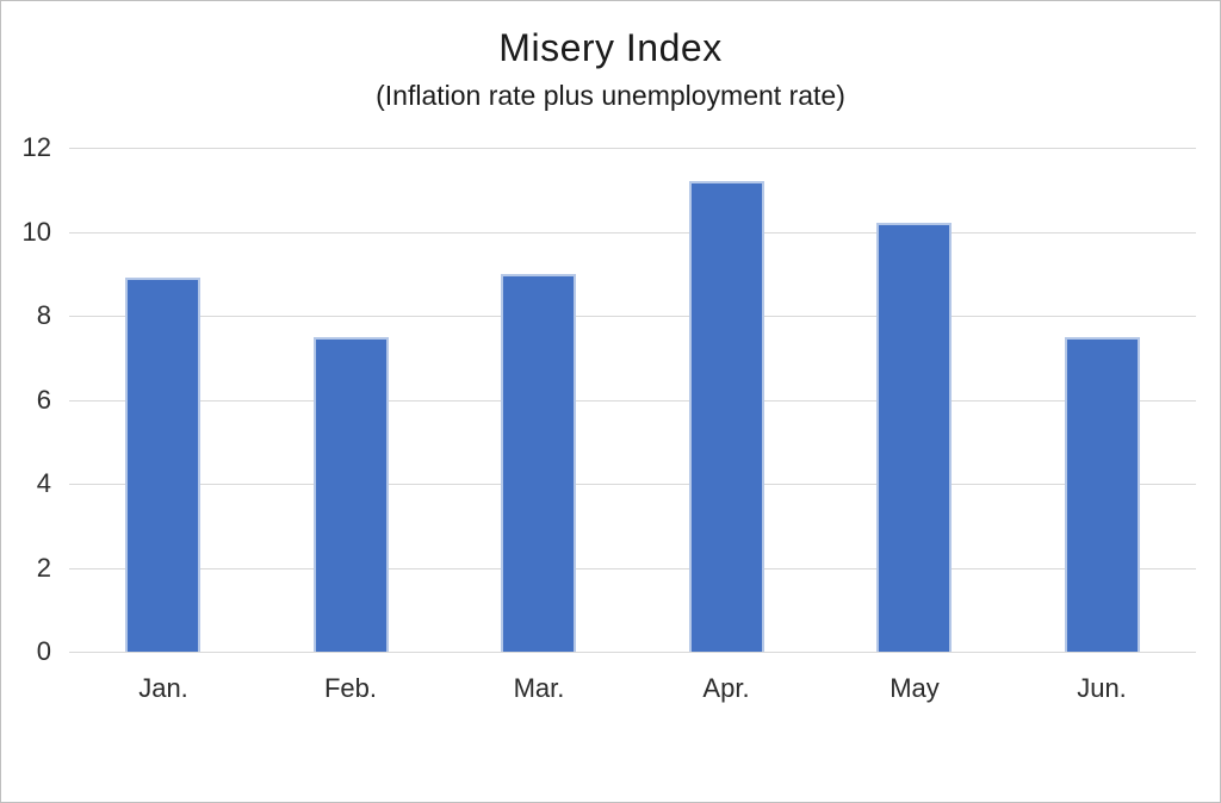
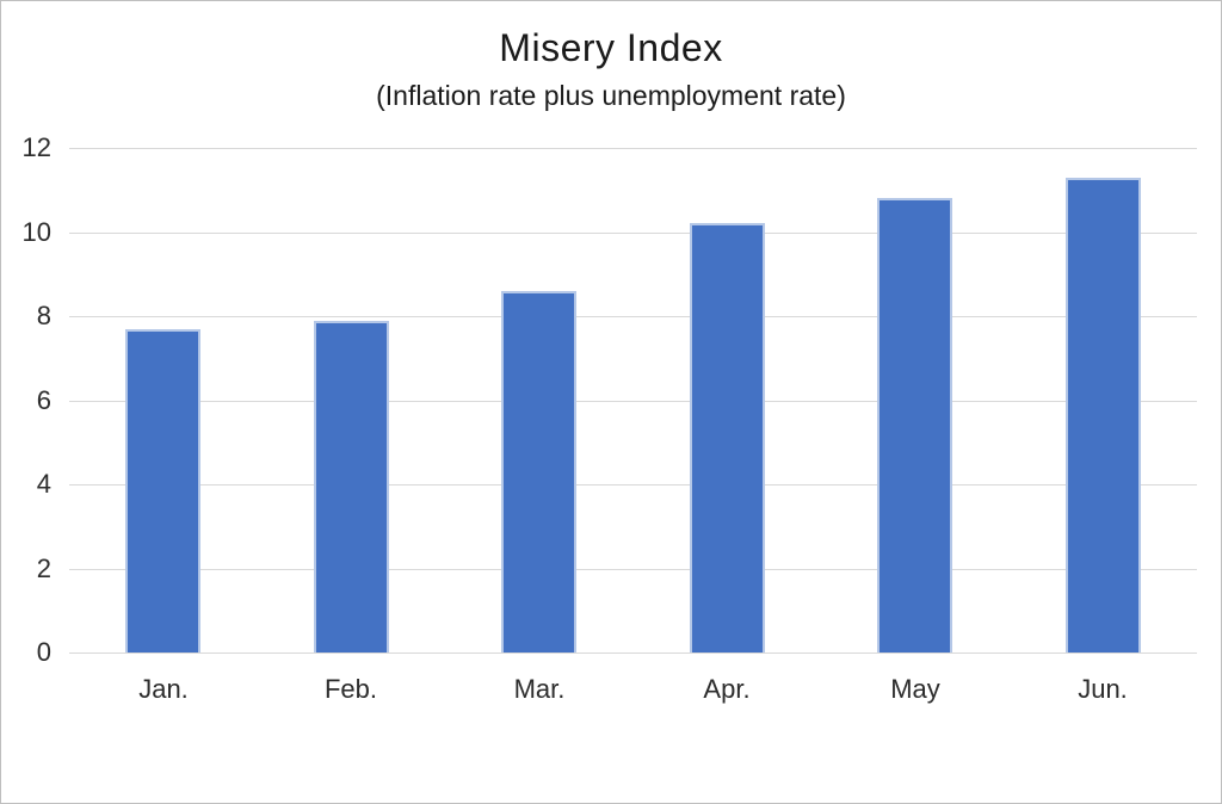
Jan.: 8.9 -> 7.7
Feb.: 7.5 -> 7.9
Mar.: 9.0 -> 8.6
Apr.: 11.2 -> 10.2
May: 10.2 -> 10.8
Jun.: 7.5 -> 11.3
